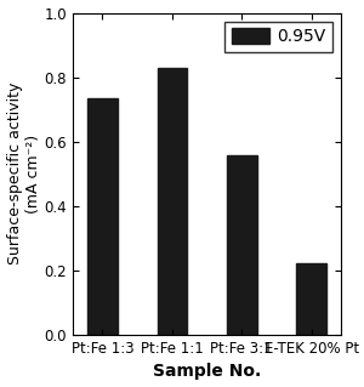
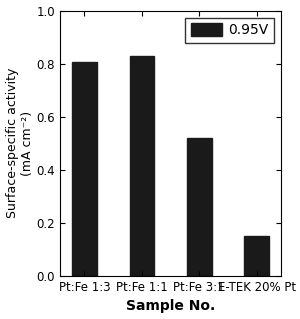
Pt:Fe 1:3: 0.735 -> 0.805
Pt:Fe 3:1: 0.557 -> 0.520
E-TEK 20% Pt: 0.222 -> 0.150
